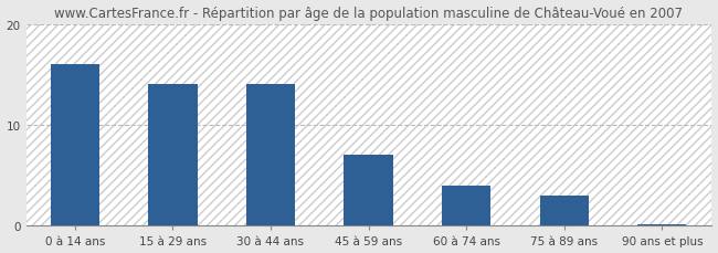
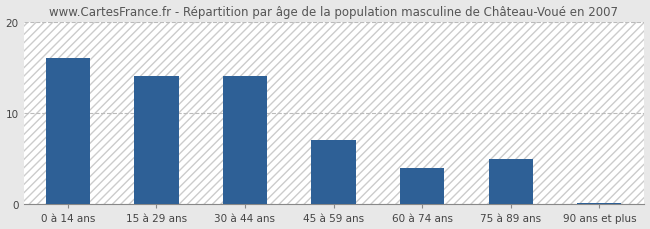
75 à 89 ans: 3.0 -> 5.0
